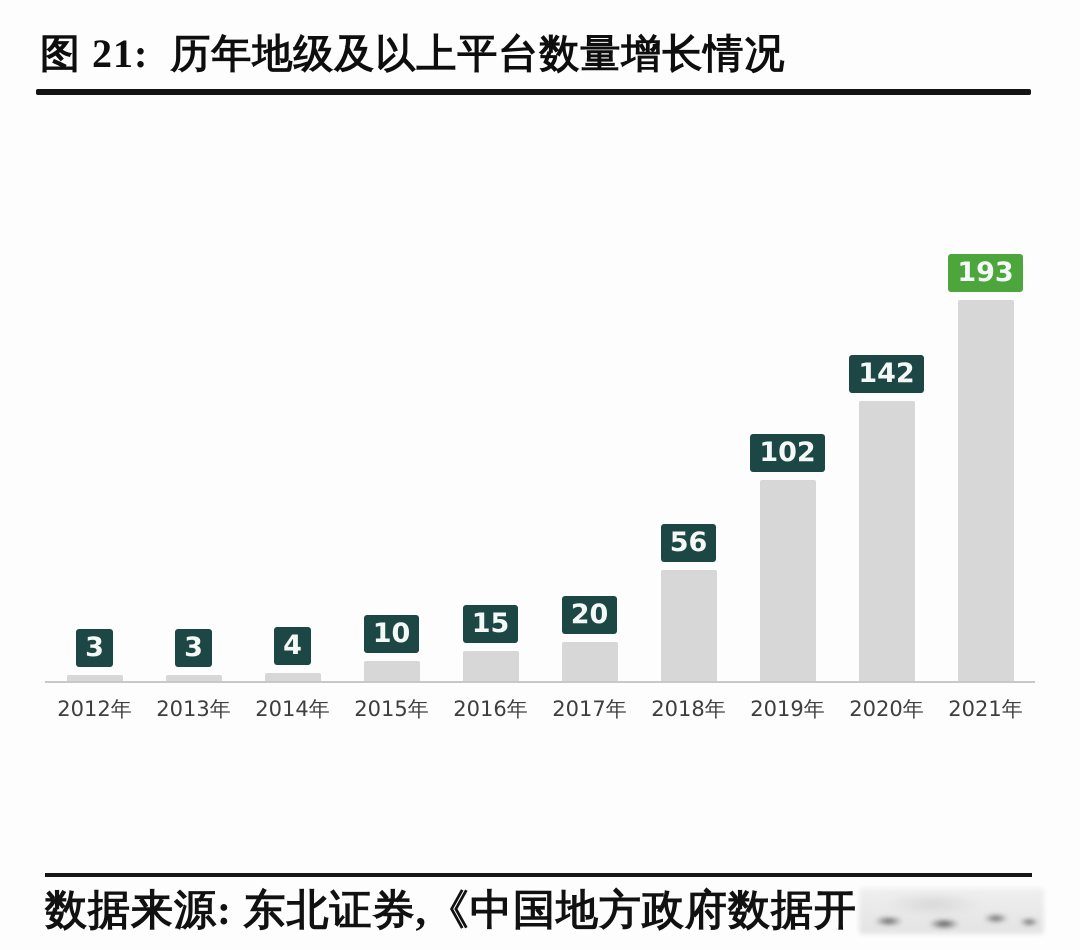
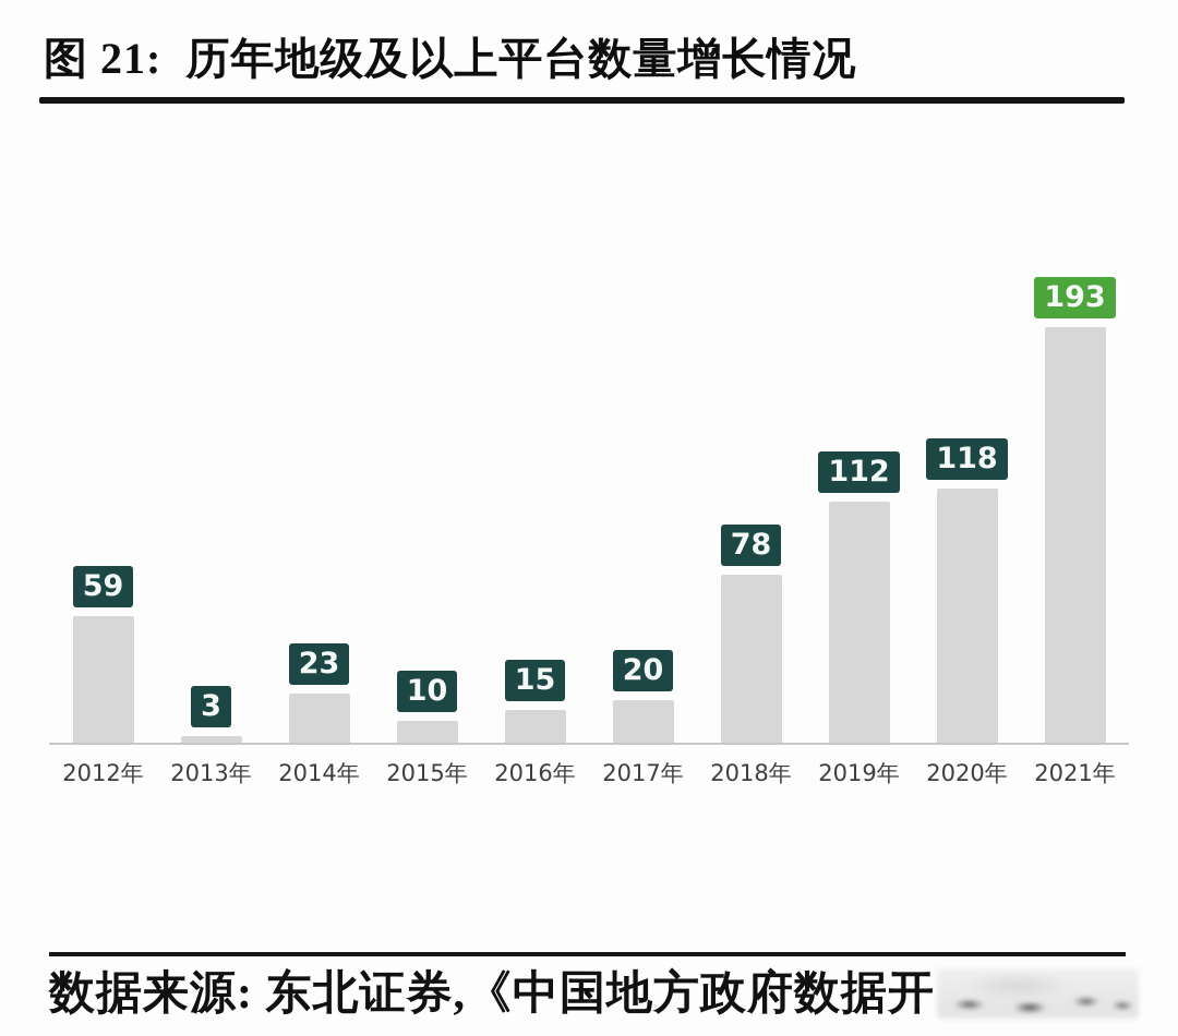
2012年: 3 -> 59
2014年: 4 -> 23
2018年: 56 -> 78
2019年: 102 -> 112
2020年: 142 -> 118
